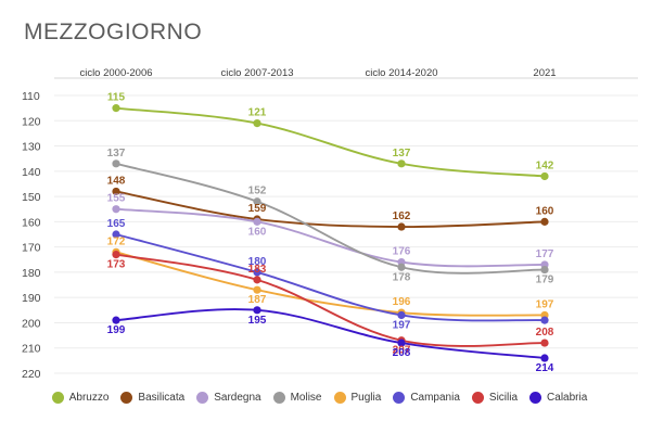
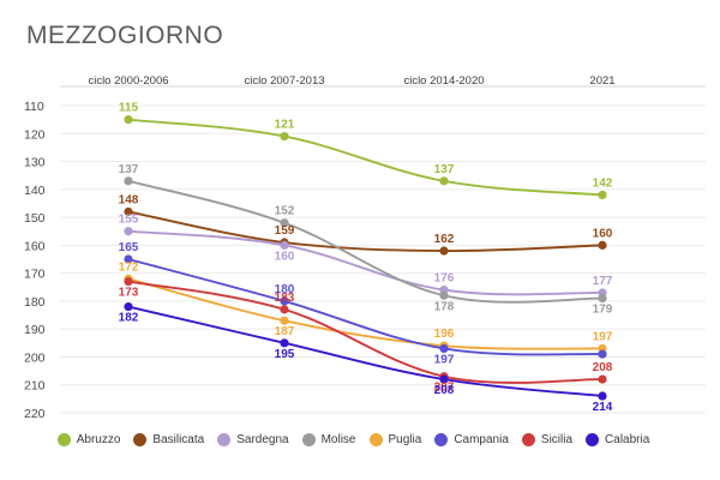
Calabria/ciclo 2000-2006: 199 -> 182
